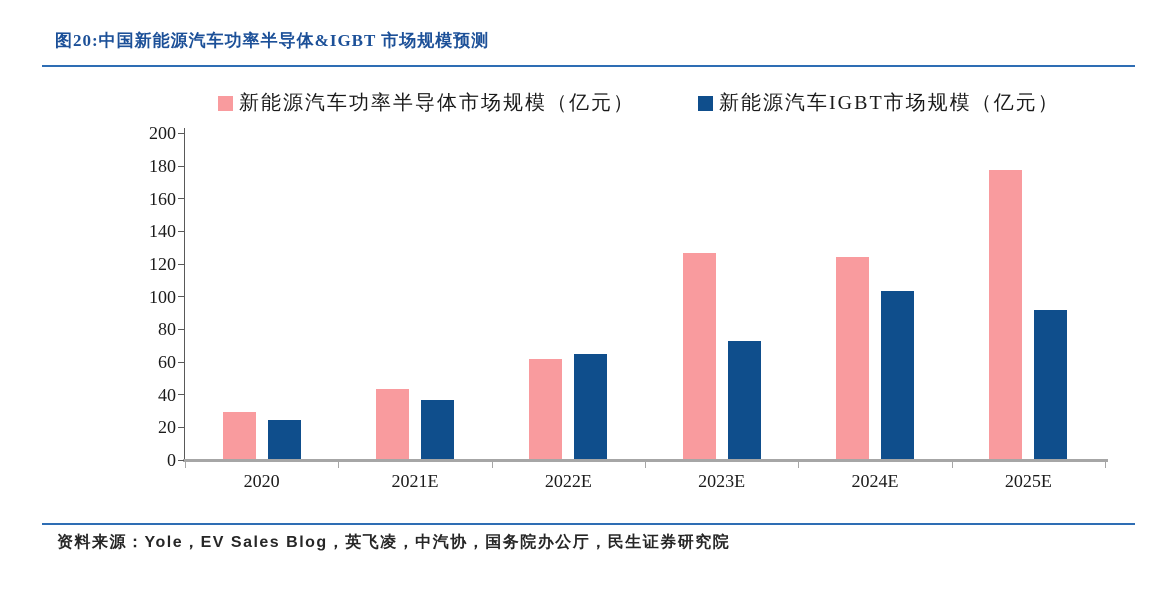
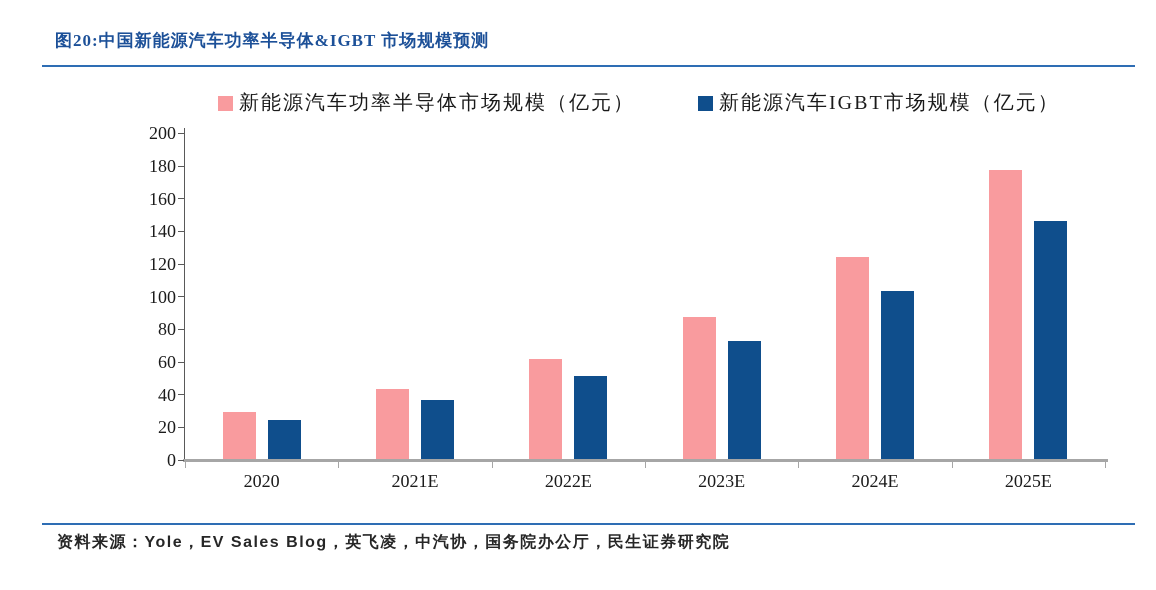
新能源汽车IGBT市场规模（亿元）/2022E: 64 -> 51
新能源汽车功率半导体市场规模（亿元）/2023E: 126 -> 87
新能源汽车IGBT市场规模（亿元）/2025E: 91 -> 146
